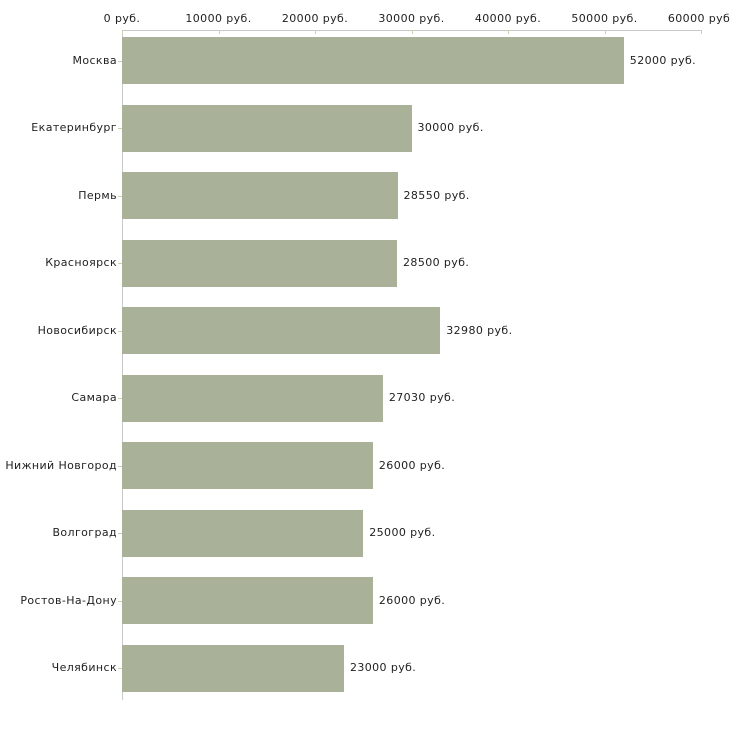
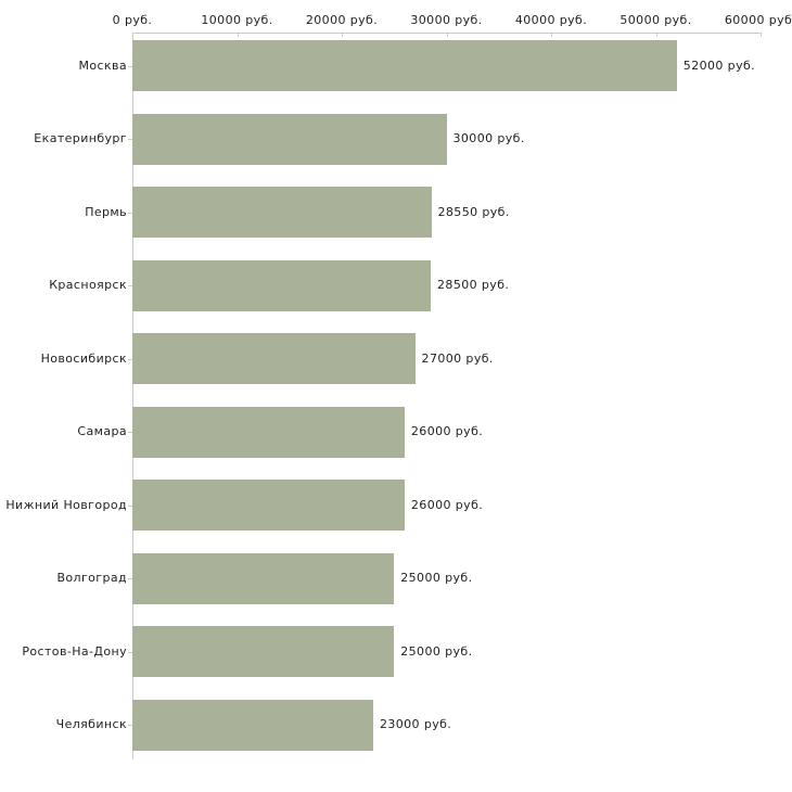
Новосибирск: 32980 -> 27000
Самара: 27030 -> 26000
Ростов-На-Дону: 26000 -> 25000
